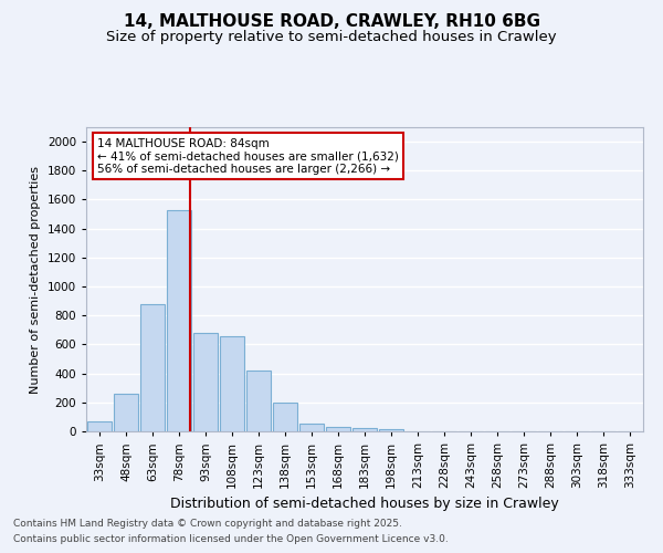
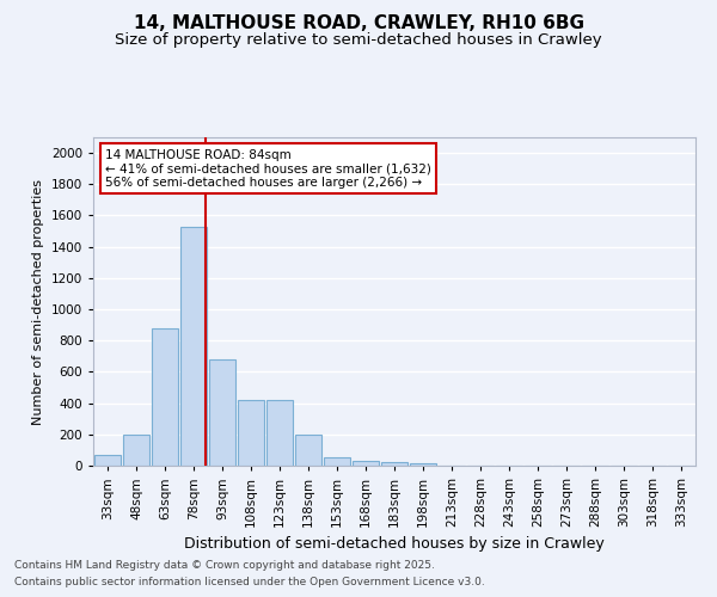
48sqm: 260 -> 200
108sqm: 660 -> 420
